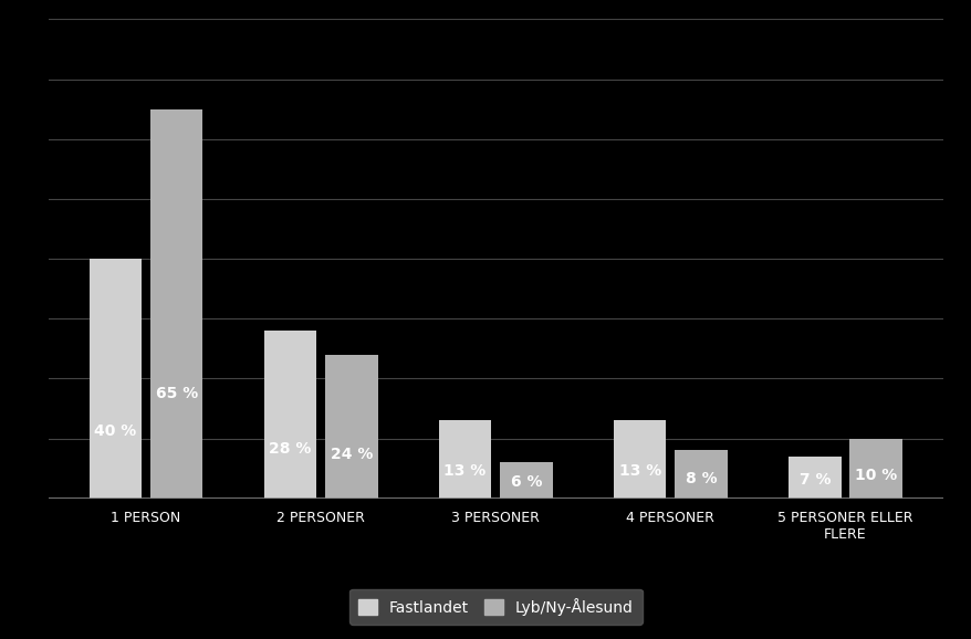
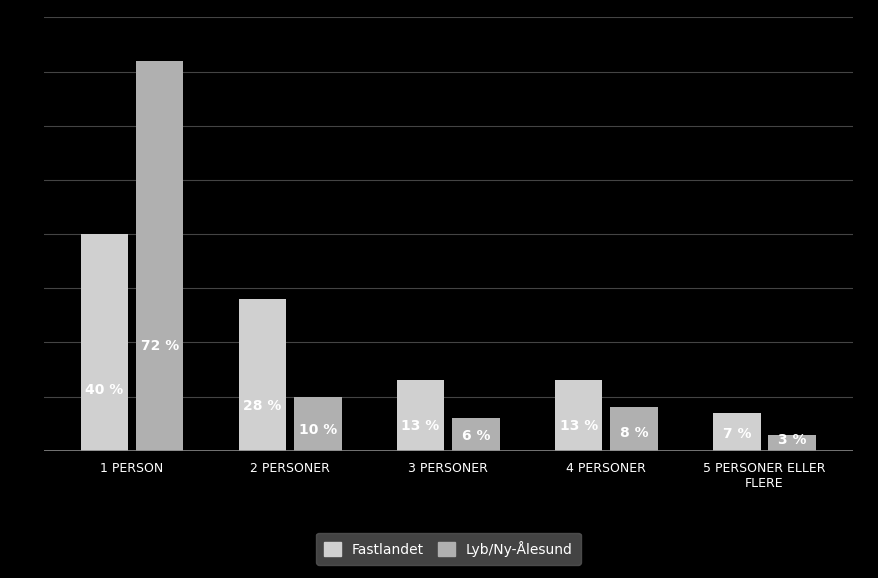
Lyb/Ny-Ålesund/1 PERSON: 65 -> 72
Lyb/Ny-Ålesund/2 PERSONER: 24 -> 10
Lyb/Ny-Ålesund/5 PERSONER ELLER FLERE: 10 -> 3
